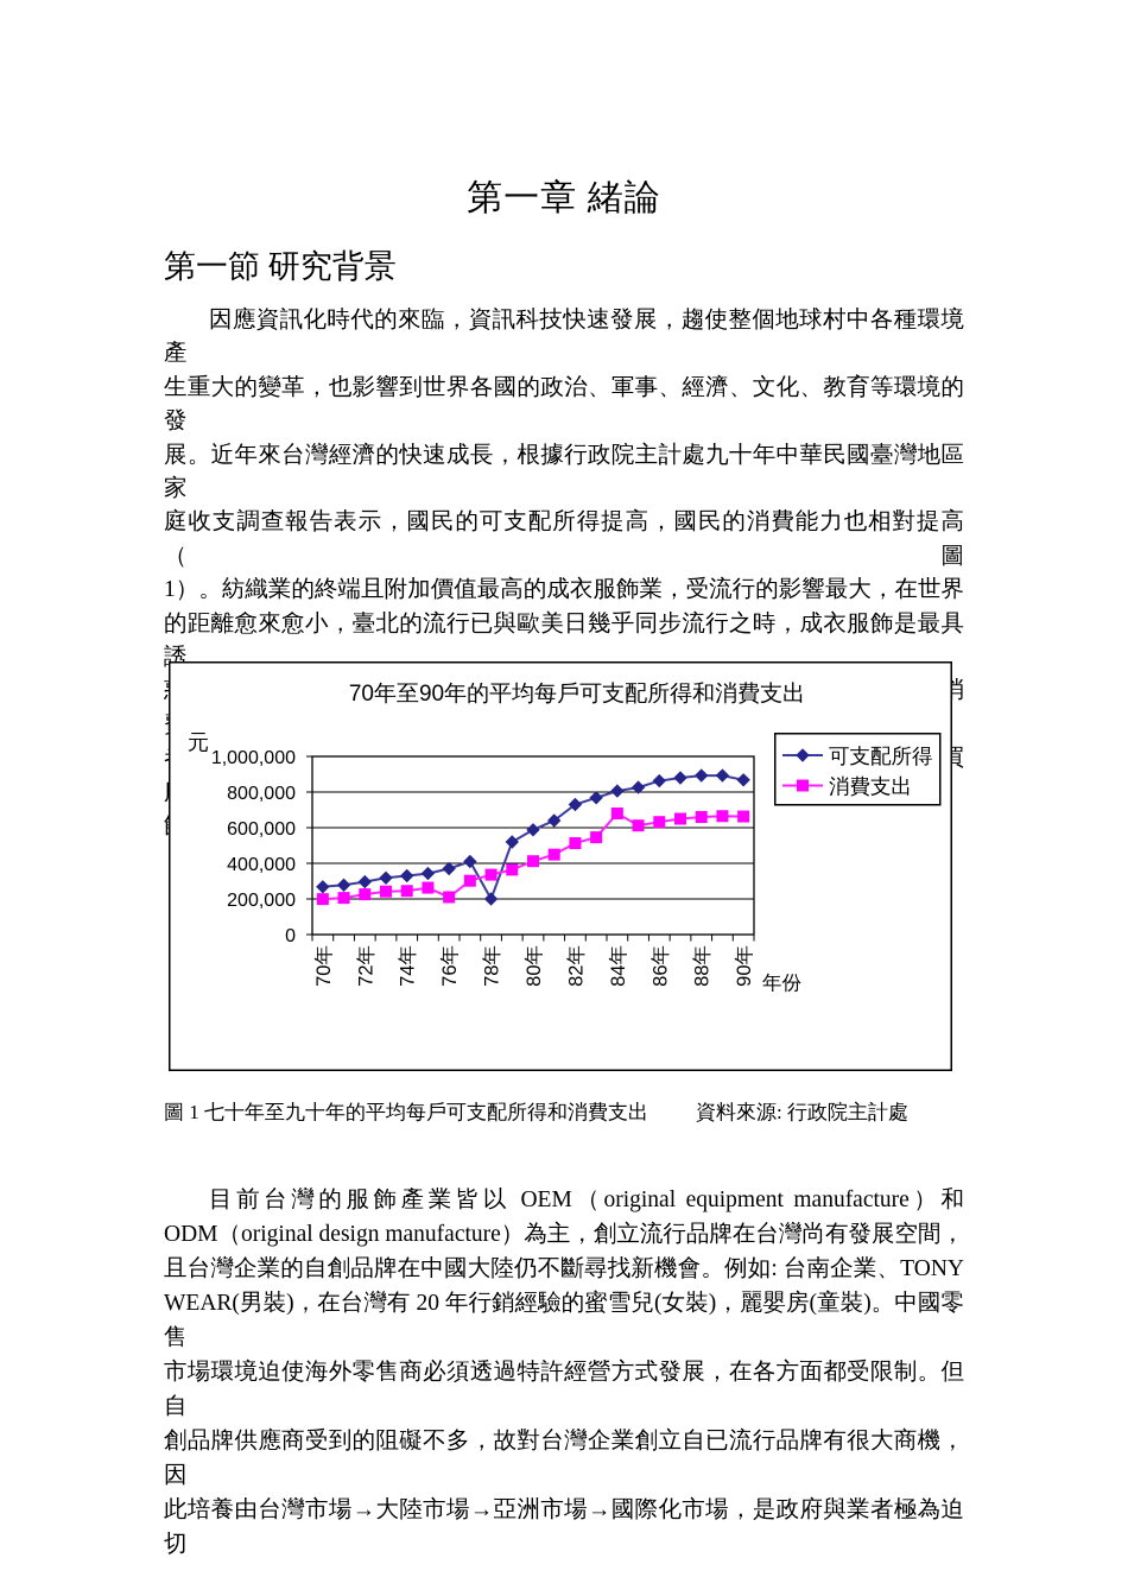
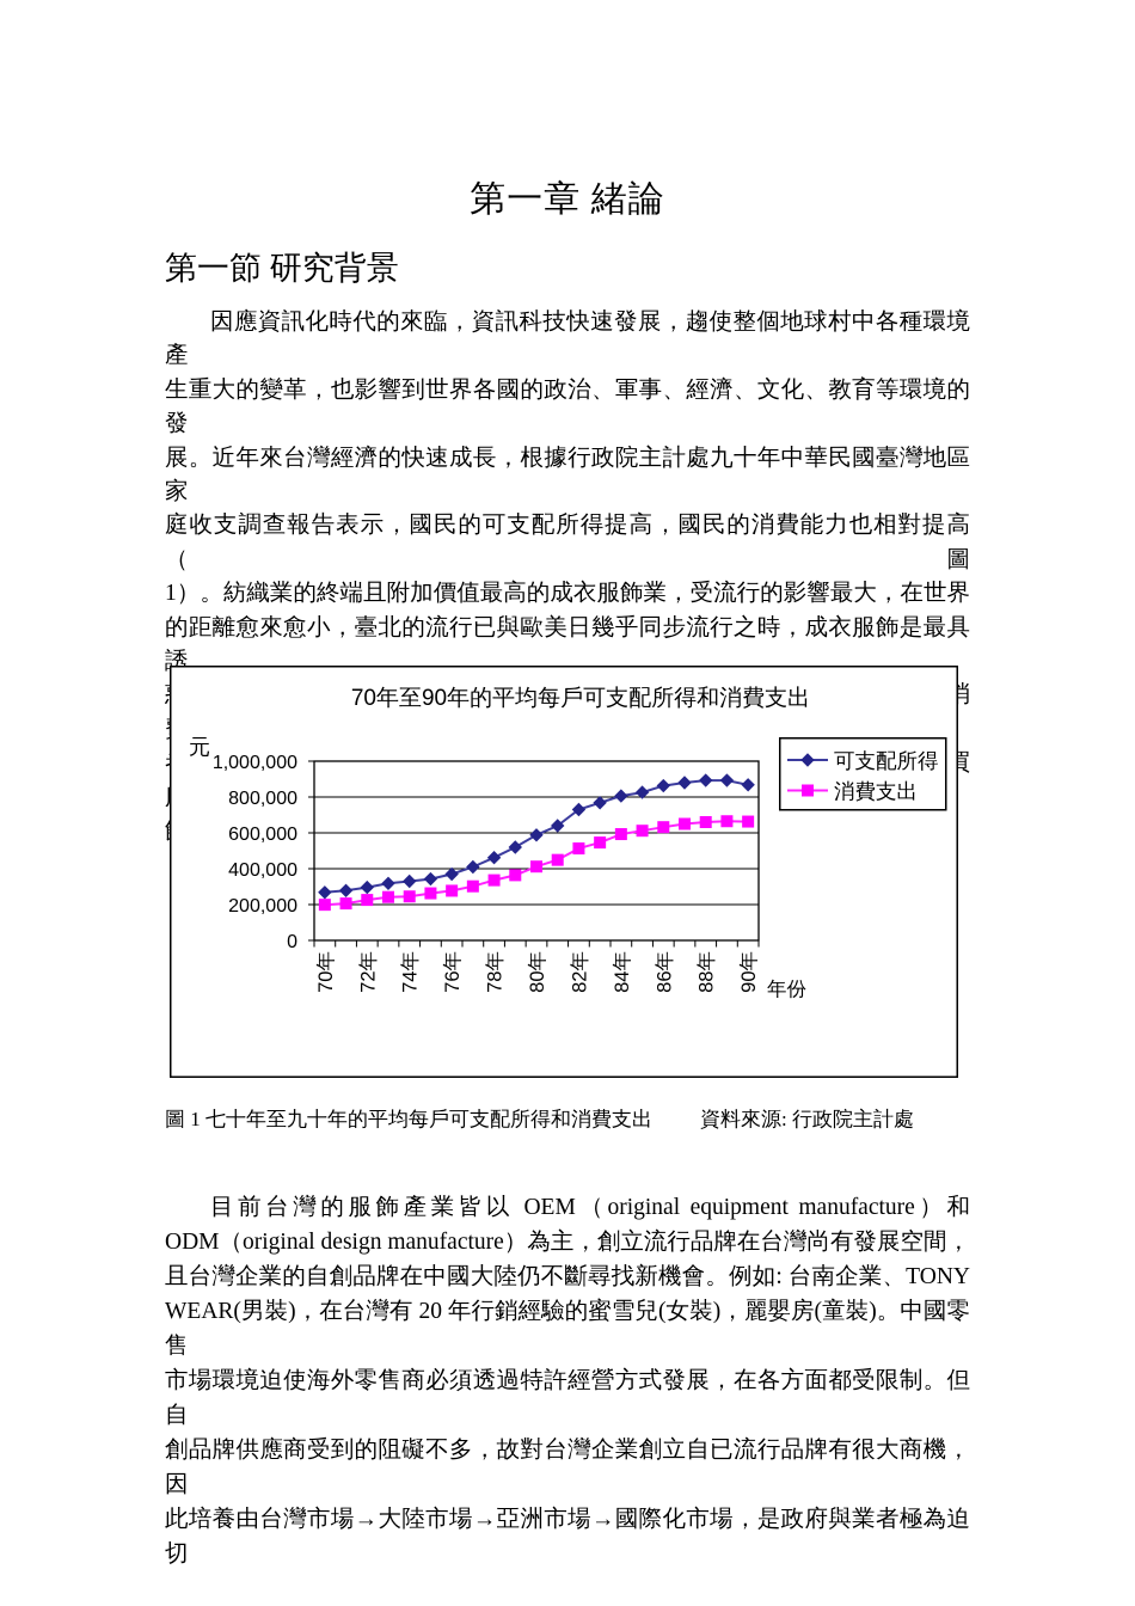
消費支出/76年: 210000 -> 280000
可支配所得/78年: 200000 -> 460000
消費支出/84年: 680000 -> 590000
